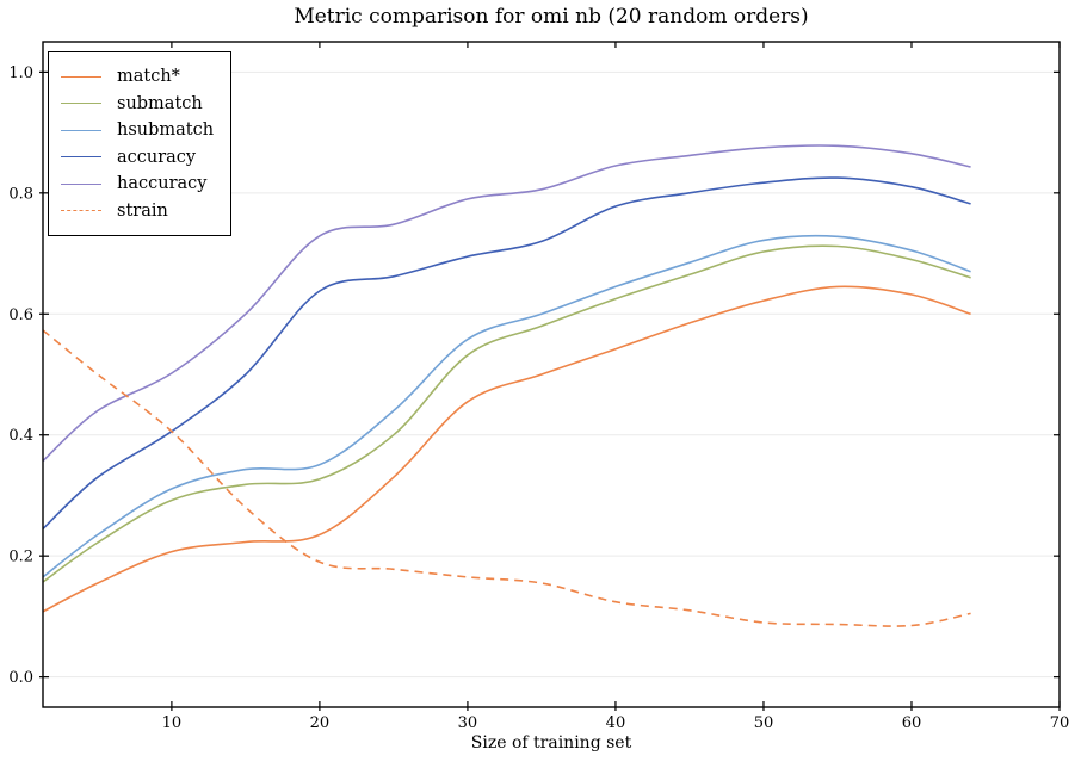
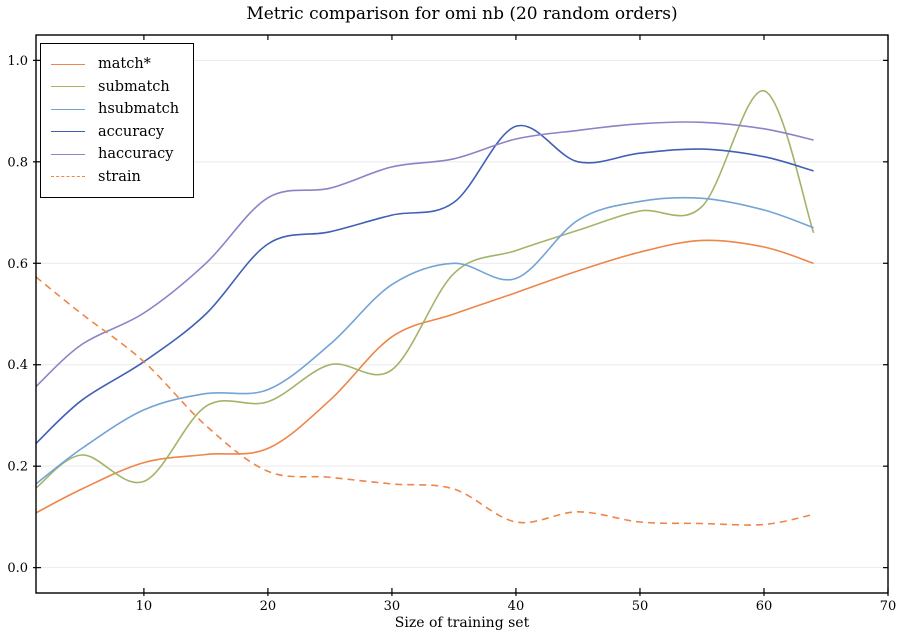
submatch/10: 0.29 -> 0.17
submatch/30: 0.53 -> 0.39
hsubmatch/40: 0.65 -> 0.57
accuracy/40: 0.78 -> 0.87
strain/40: 0.12 -> 0.09
submatch/60: 0.69 -> 0.94
